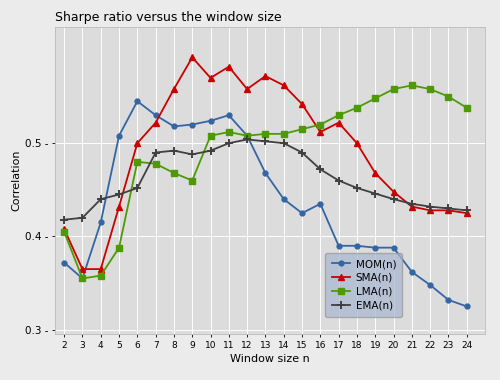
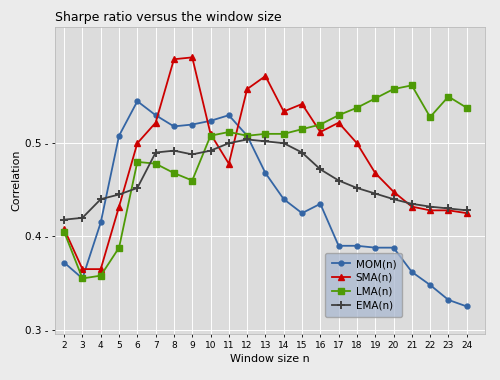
SMA(n)/8: 0.558 - -> 0.590 -
SMA(n)/10: 0.570 - -> 0.510 -
SMA(n)/11: 0.582 - -> 0.478 -
SMA(n)/14: 0.562 - -> 0.534 -
LMA(n)/22: 0.558 - -> 0.528 -
